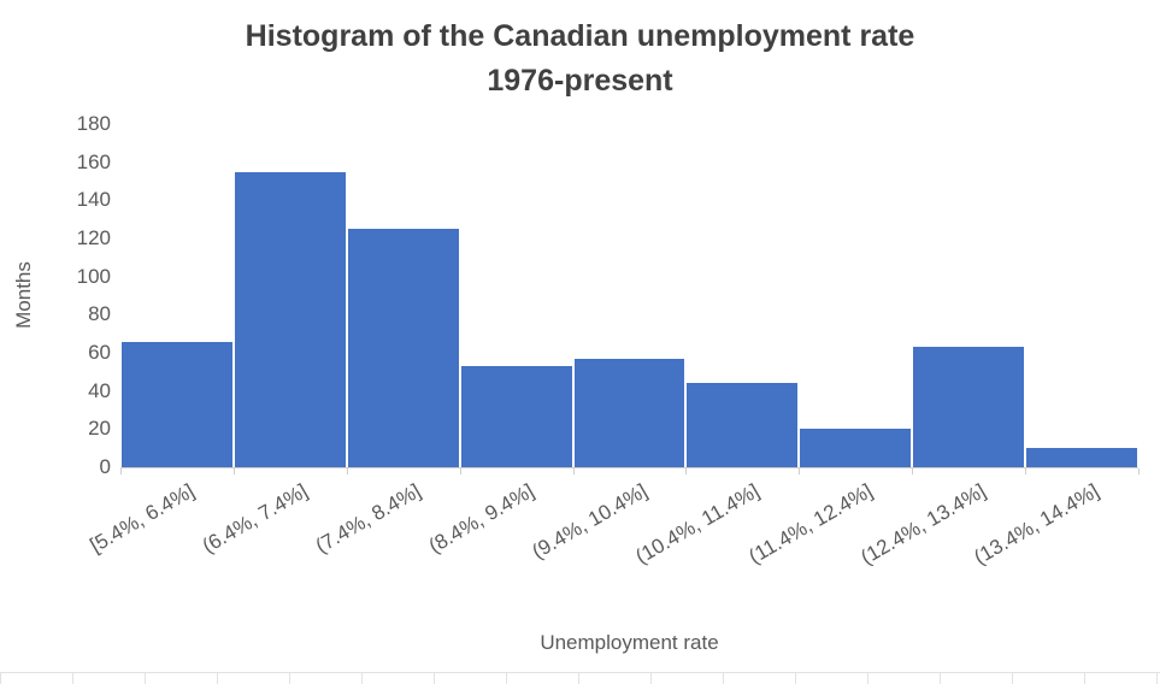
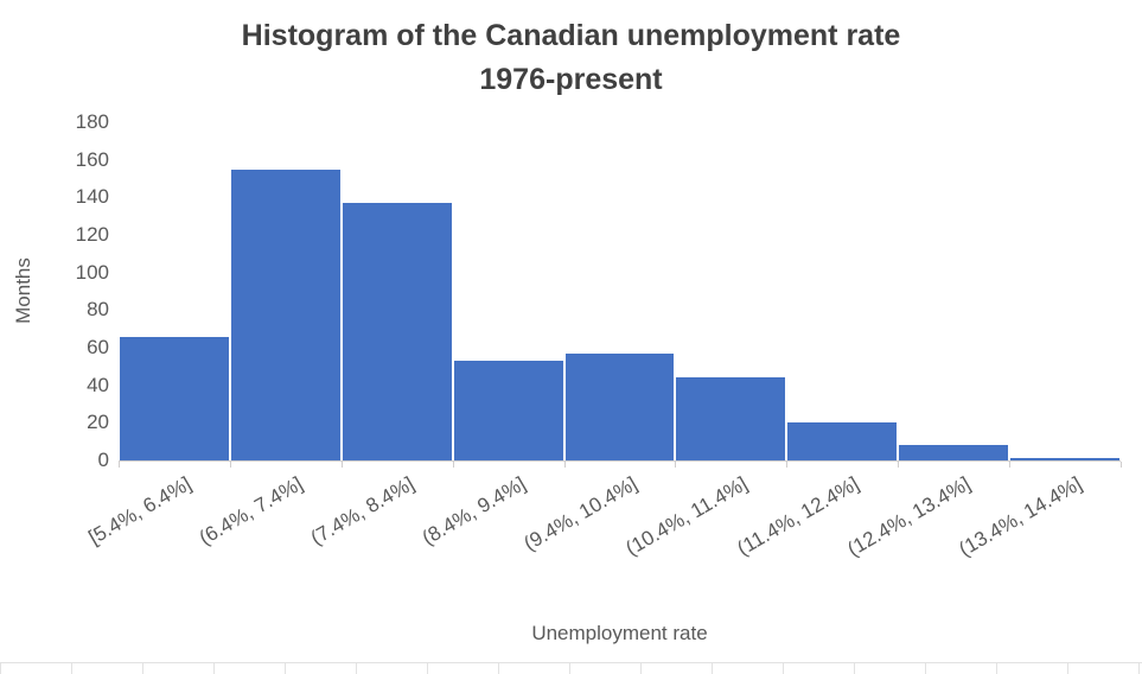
(7.4%, 8.4%]: 125 -> 137
(12.4%, 13.4%]: 63 -> 8
(13.4%, 14.4%]: 10 -> 1
